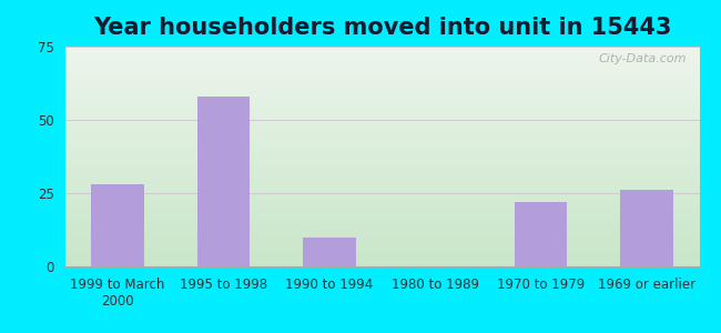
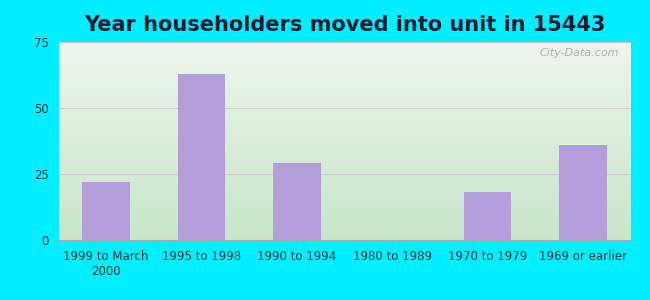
1999 to March 2000: 28 -> 22
1995 to 1998: 58 -> 63
1990 to 1994: 10 -> 29
1970 to 1979: 22 -> 18
1969 or earlier: 26 -> 36
